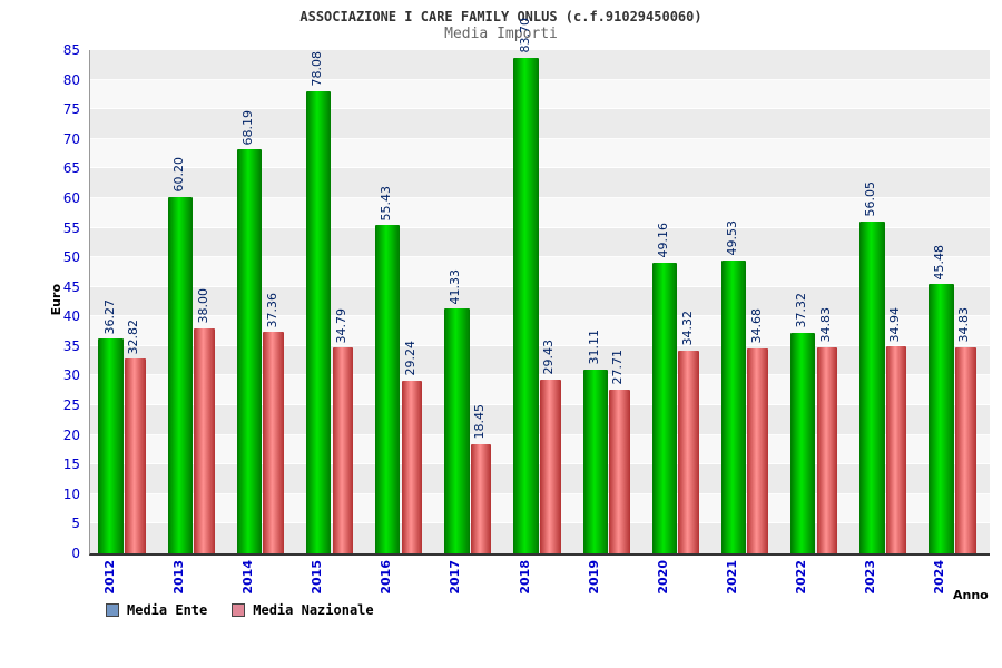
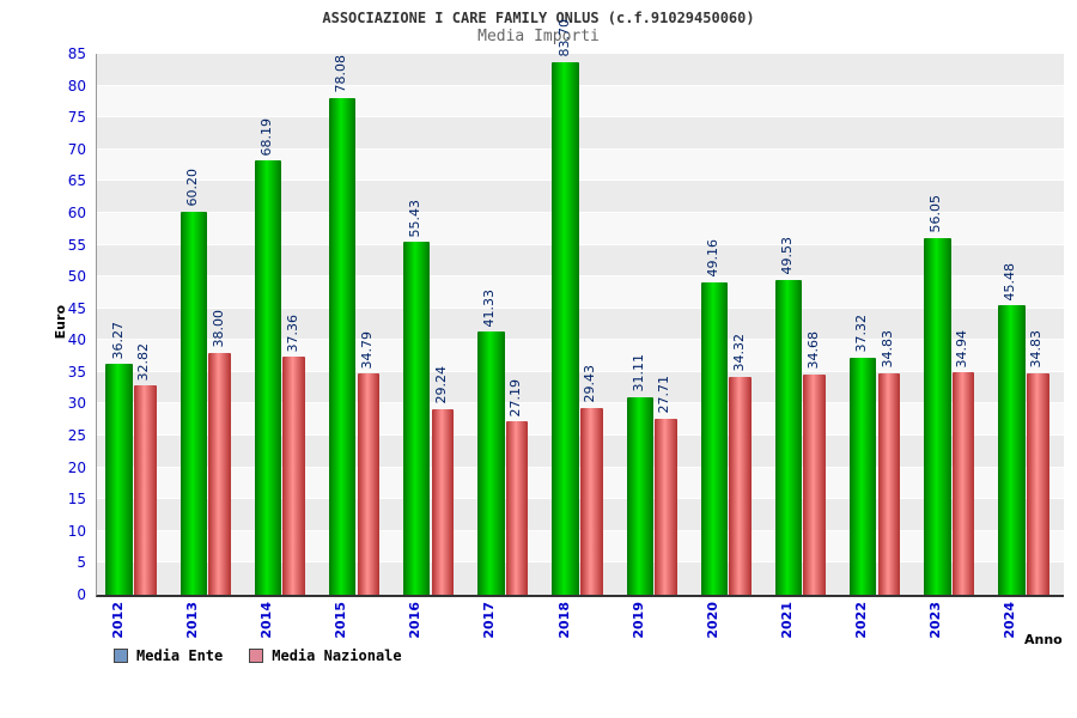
Media Nazionale/2017: 18.45 -> 27.19
